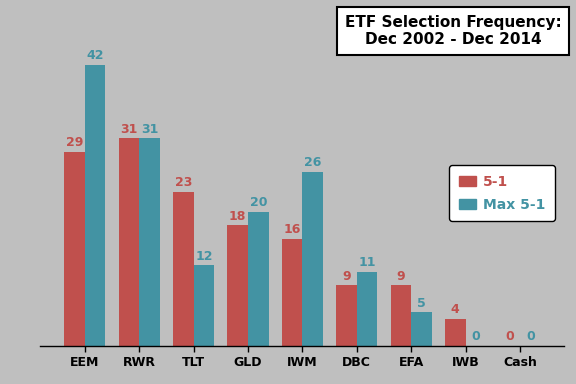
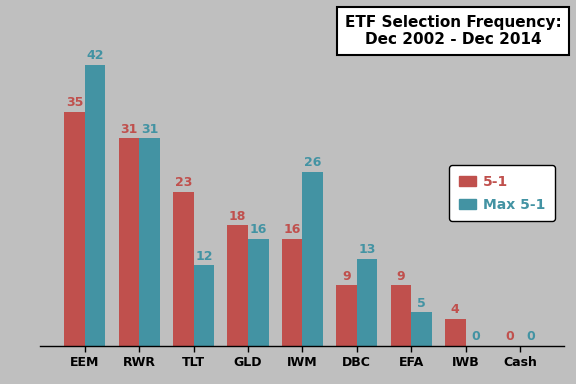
5-1/EEM: 29 -> 35
Max 5-1/GLD: 20 -> 16
Max 5-1/DBC: 11 -> 13
